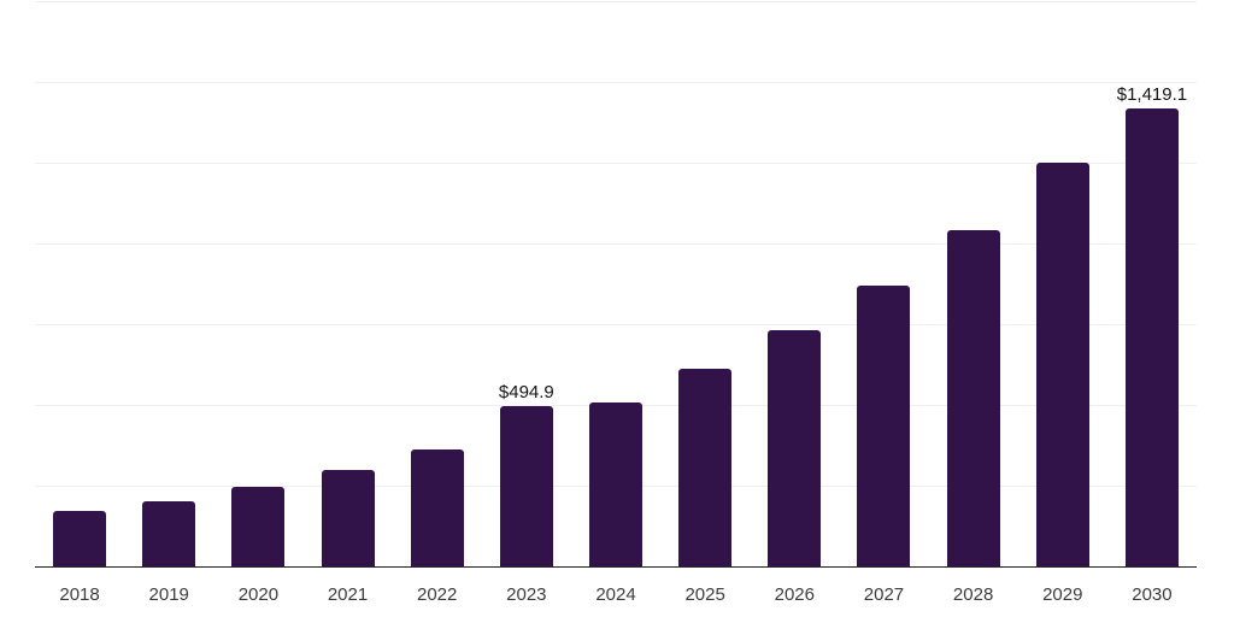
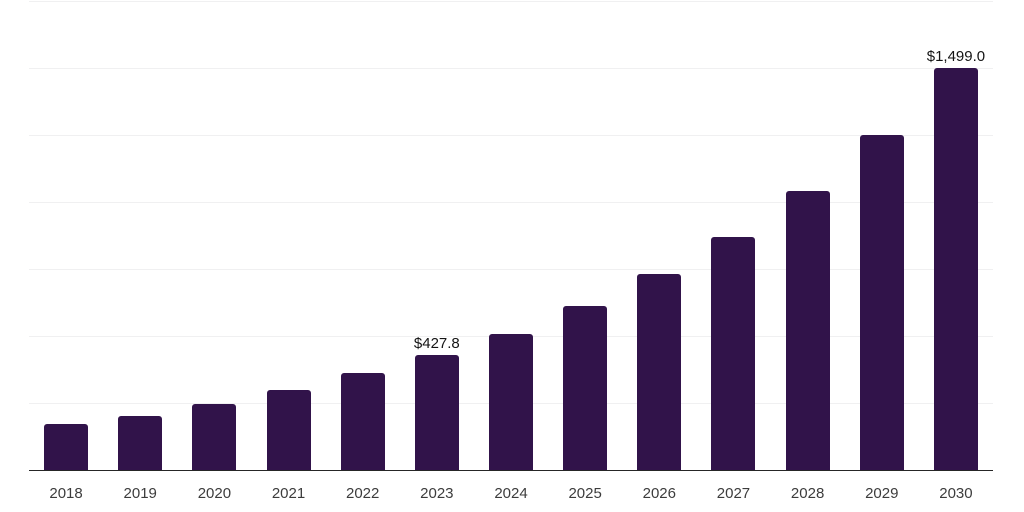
2023: $494.9 -> $427.8
2030: $1,419.1 -> $1,499.0
